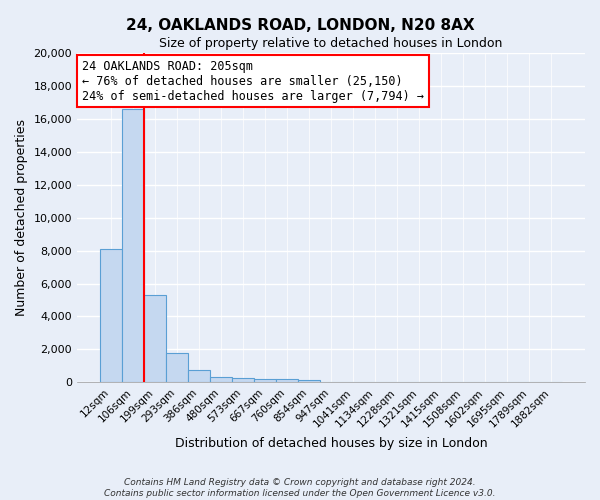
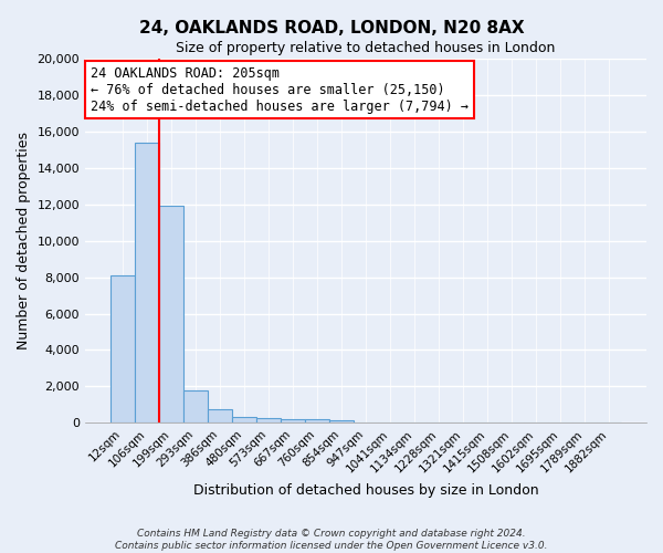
106sqm: 16,600 -> 15,400
199sqm: 5,300 -> 11,900
